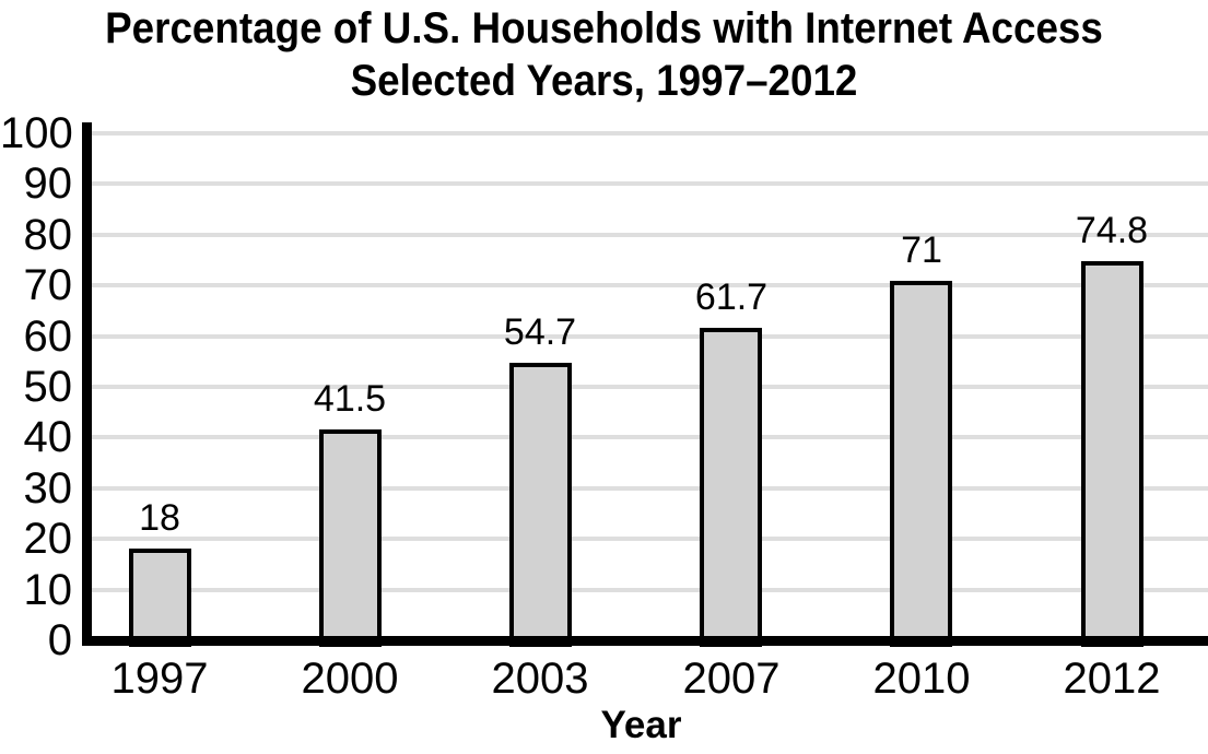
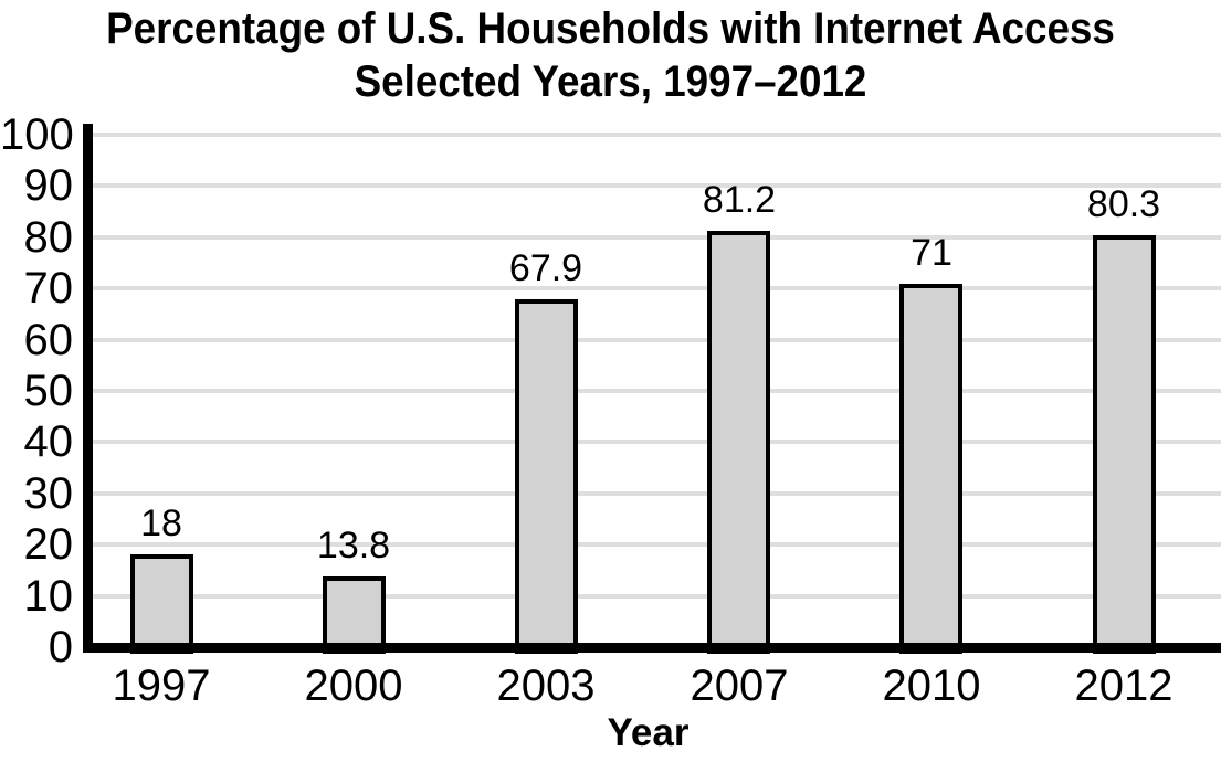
2000: 41.5 -> 13.8
2003: 54.7 -> 67.9
2007: 61.7 -> 81.2
2012: 74.8 -> 80.3
